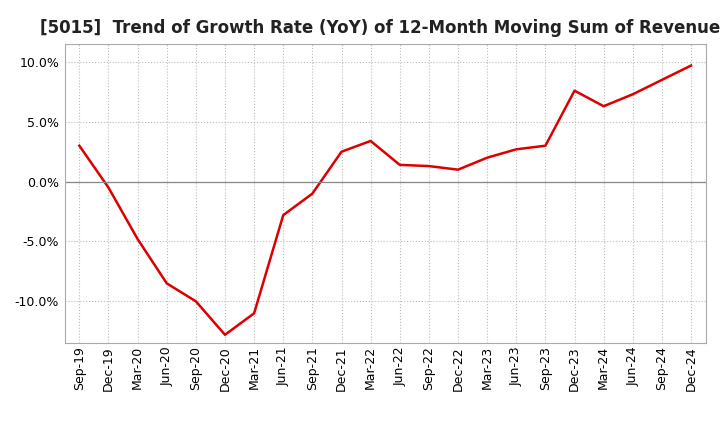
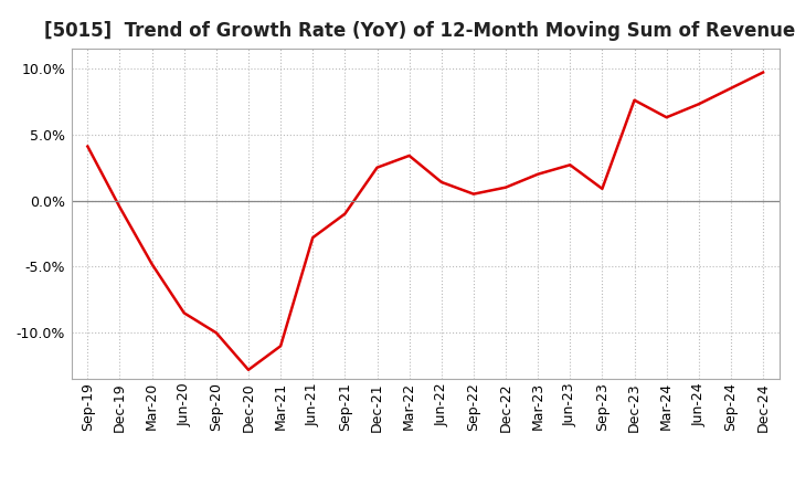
Sep-19: 3.0% -> 4.1%
Sep-22: 1.3% -> 0.5%
Sep-23: 3.0% -> 0.9%
